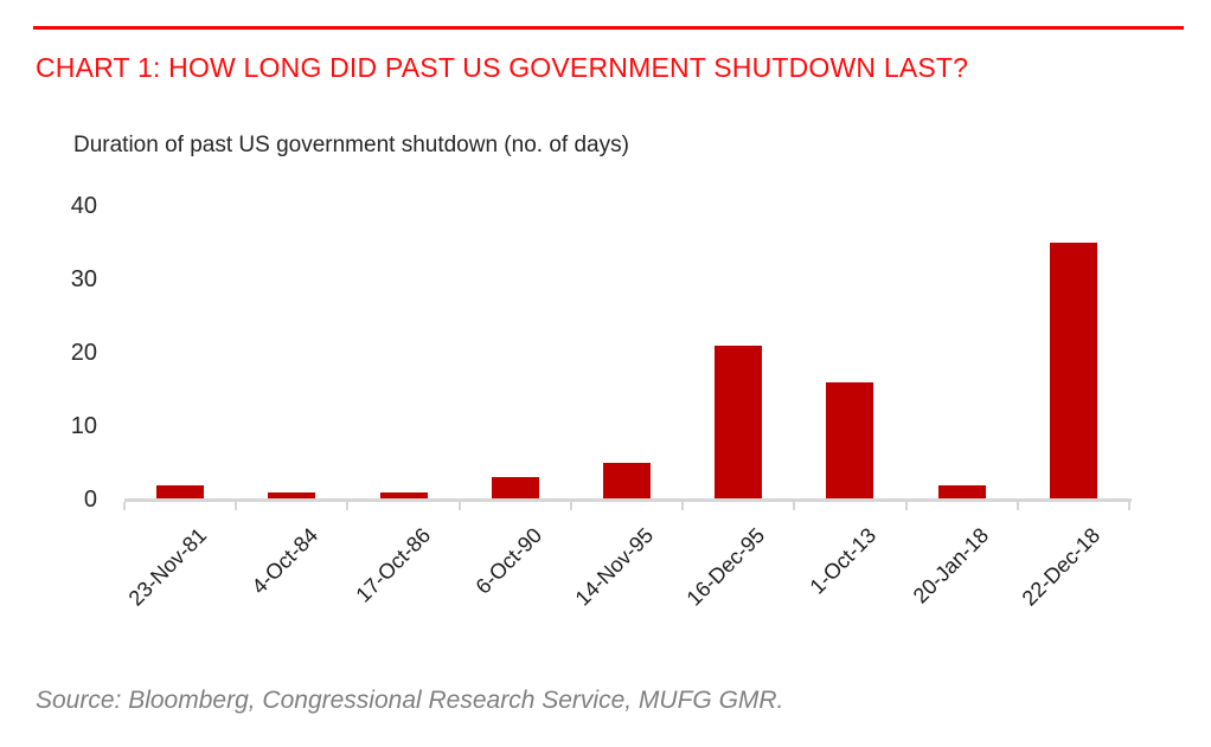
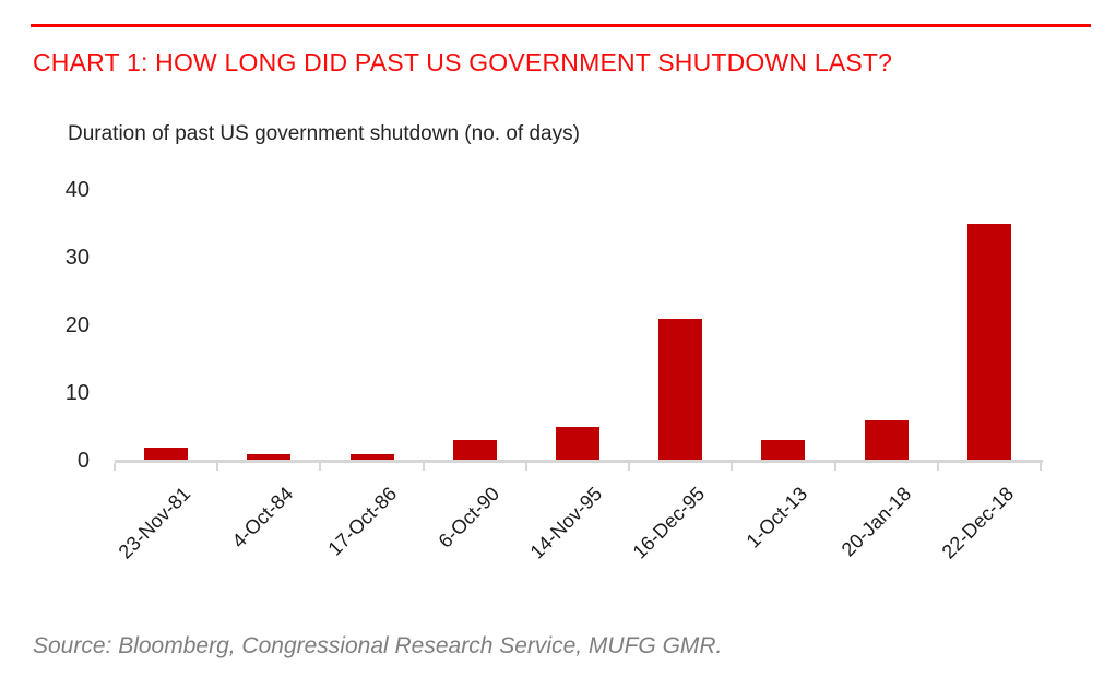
1-Oct-13: 16 -> 3
20-Jan-18: 2 -> 6
